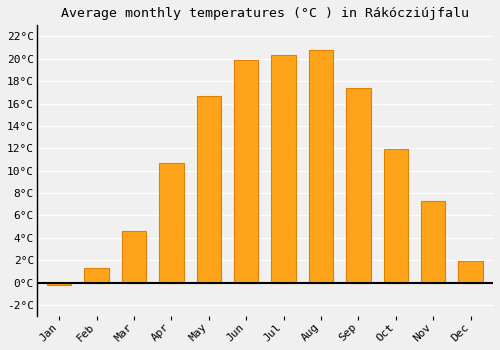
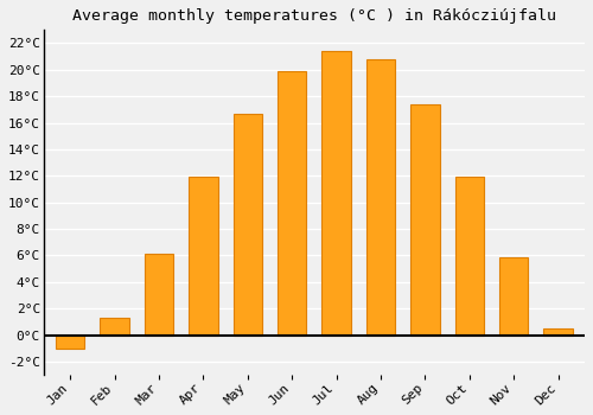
Jan: -0.2°C -> -1.0°C
Mar: 4.6°C -> 6.1°C
Apr: 10.7°C -> 11.9°C
Jul: 20.3°C -> 21.4°C
Nov: 7.3°C -> 5.9°C
Dec: 1.9°C -> 0.5°C
